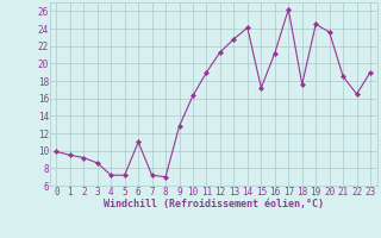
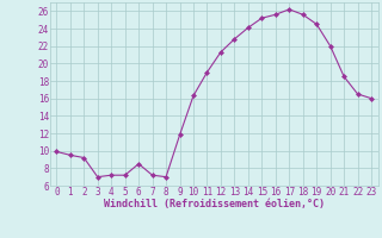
3: 8.6 -> 7.0
6: 11.0 -> 8.5
9: 12.8 -> 11.8
15: 17.2 -> 25.2
16: 21.2 -> 25.6
18: 17.6 -> 25.6
20: 23.6 -> 22.0
23: 19.0 -> 16.0
